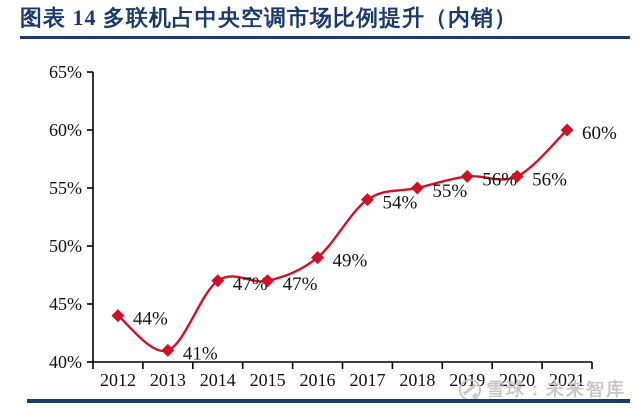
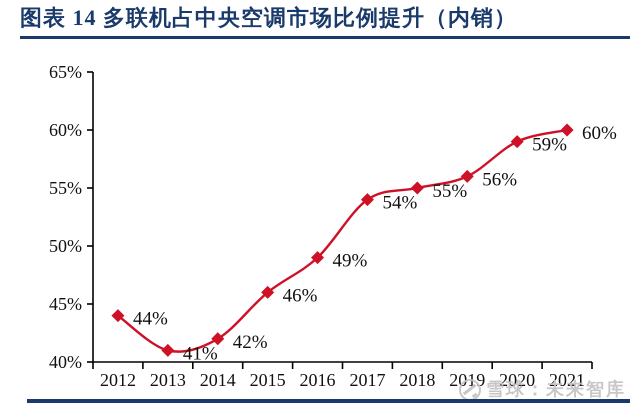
2014: 47% -> 42%
2015: 47% -> 46%
2020: 56% -> 59%
